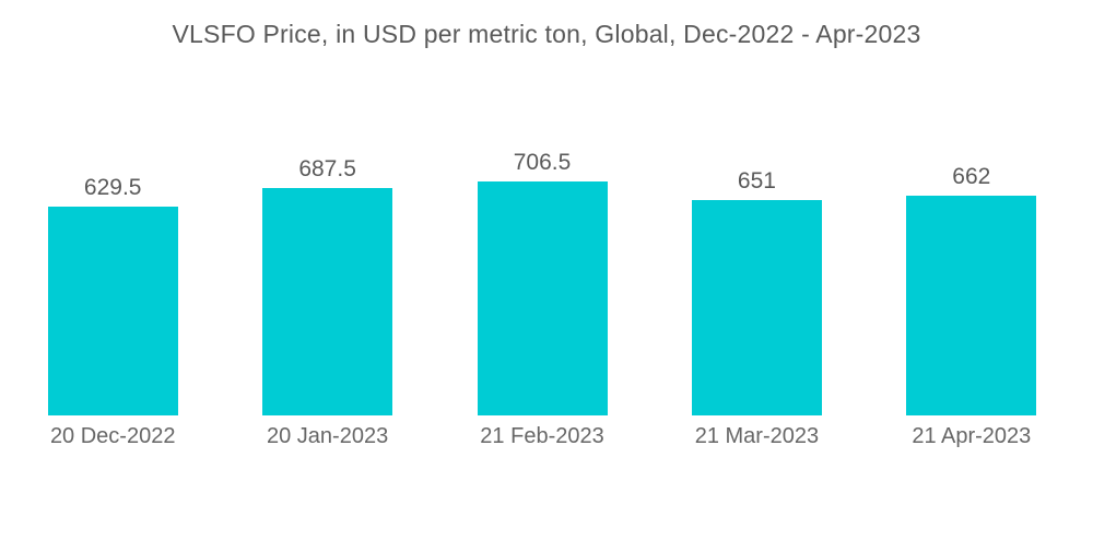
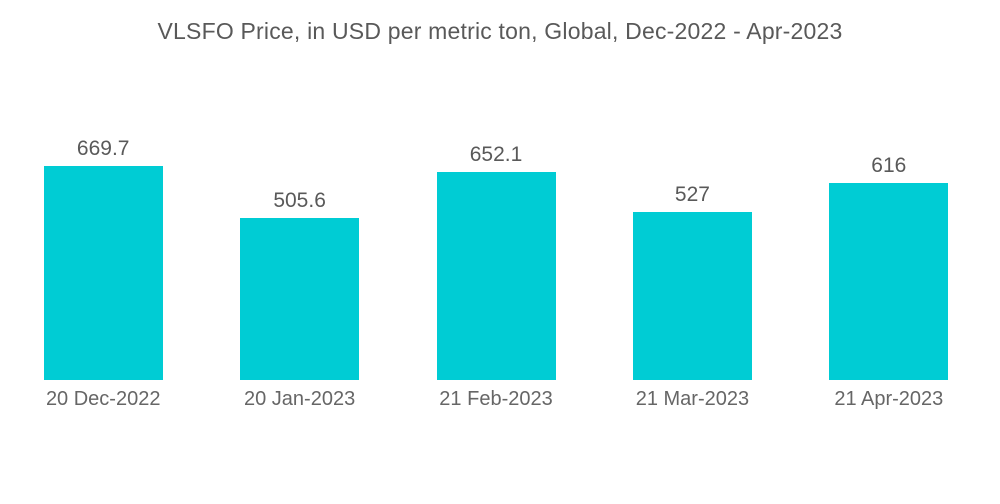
20 Dec-2022: 629.5 -> 669.7
20 Jan-2023: 687.5 -> 505.6
21 Feb-2023: 706.5 -> 652.1
21 Mar-2023: 651 -> 527
21 Apr-2023: 662 -> 616
